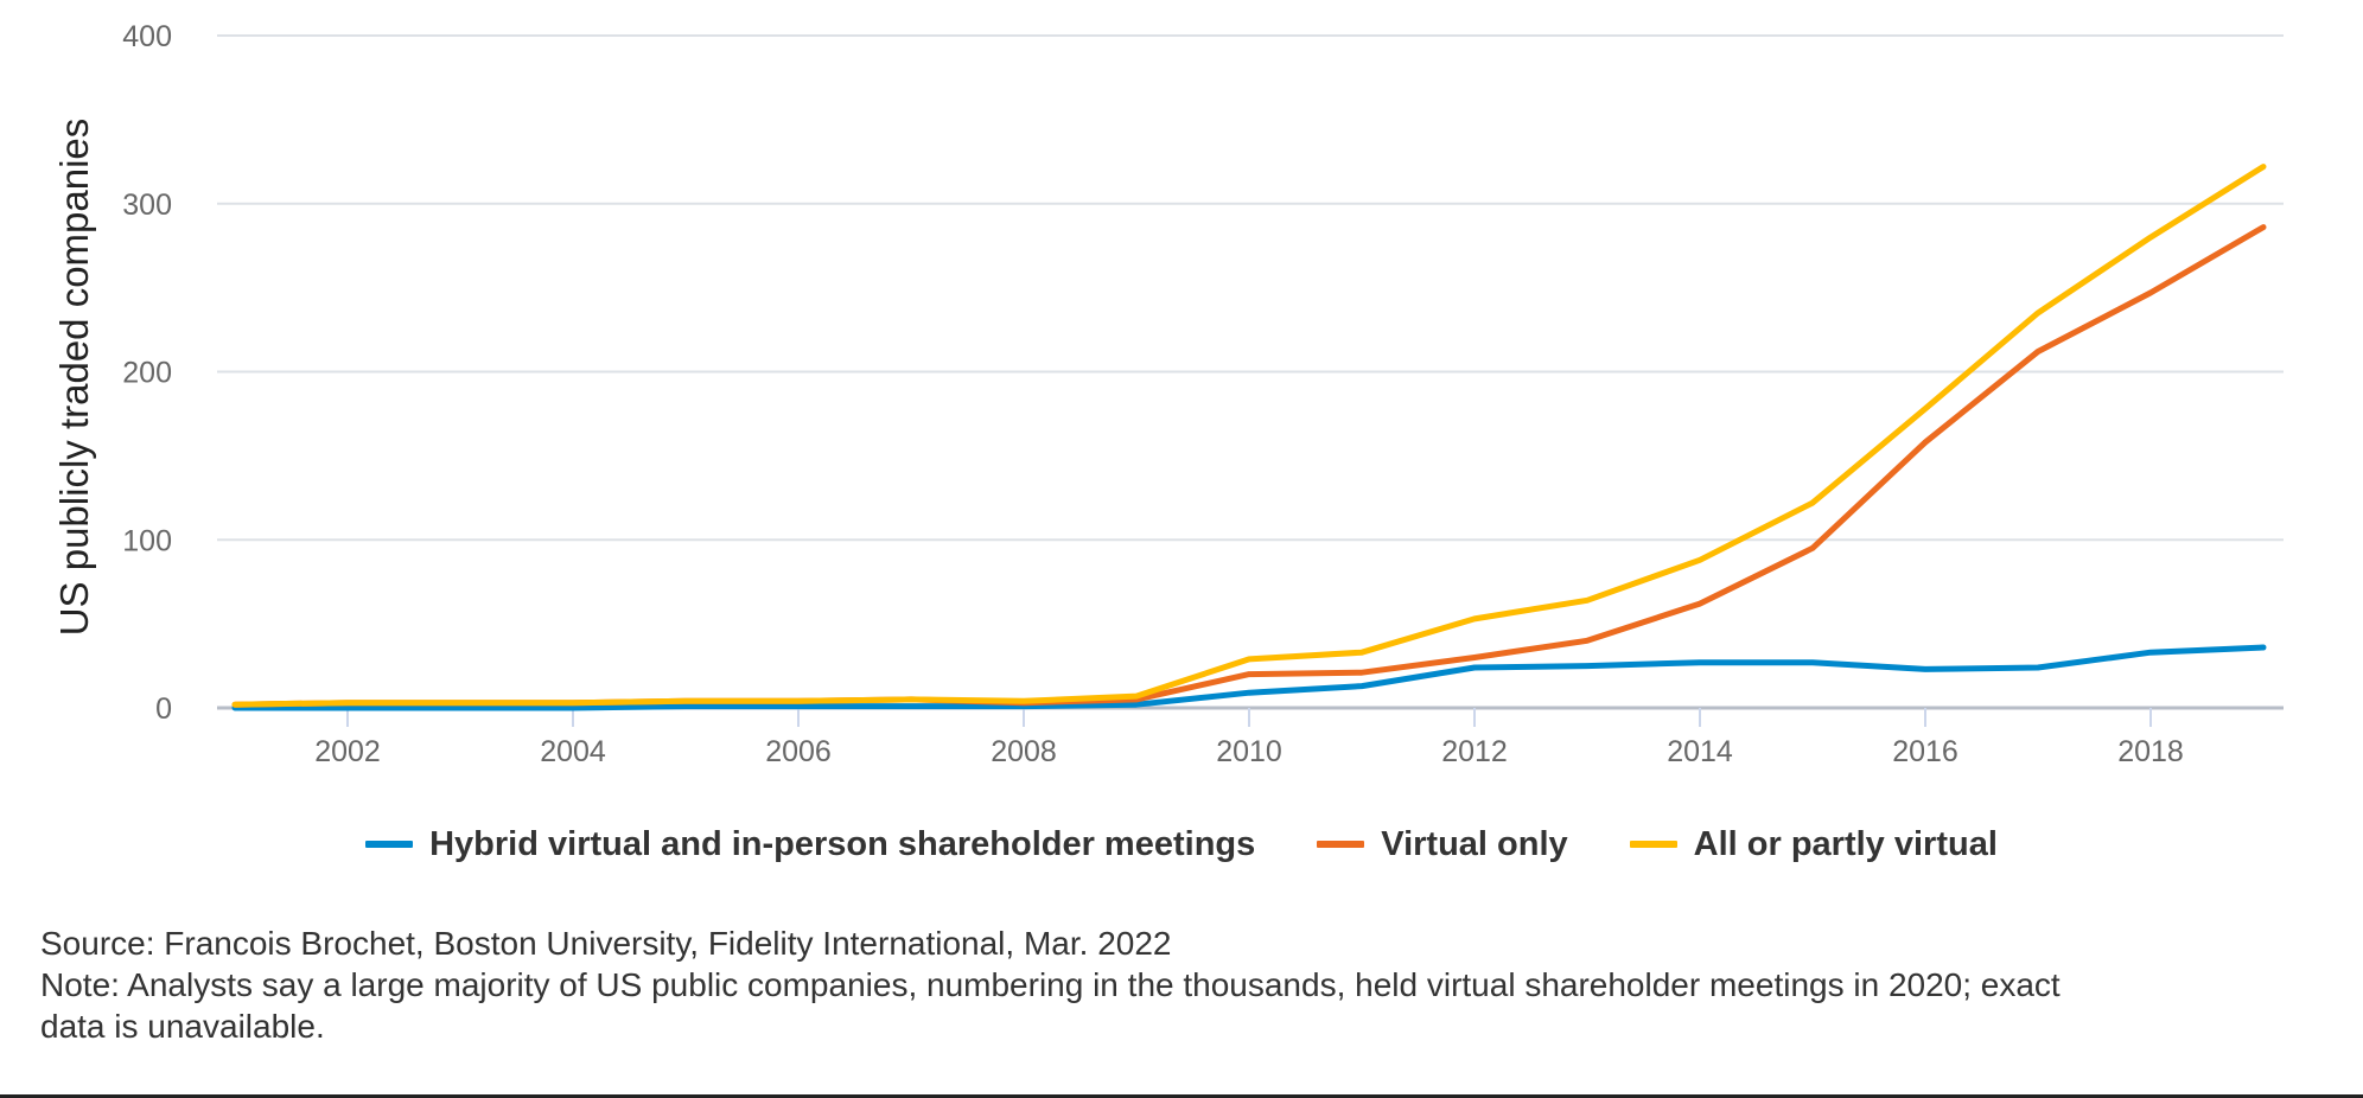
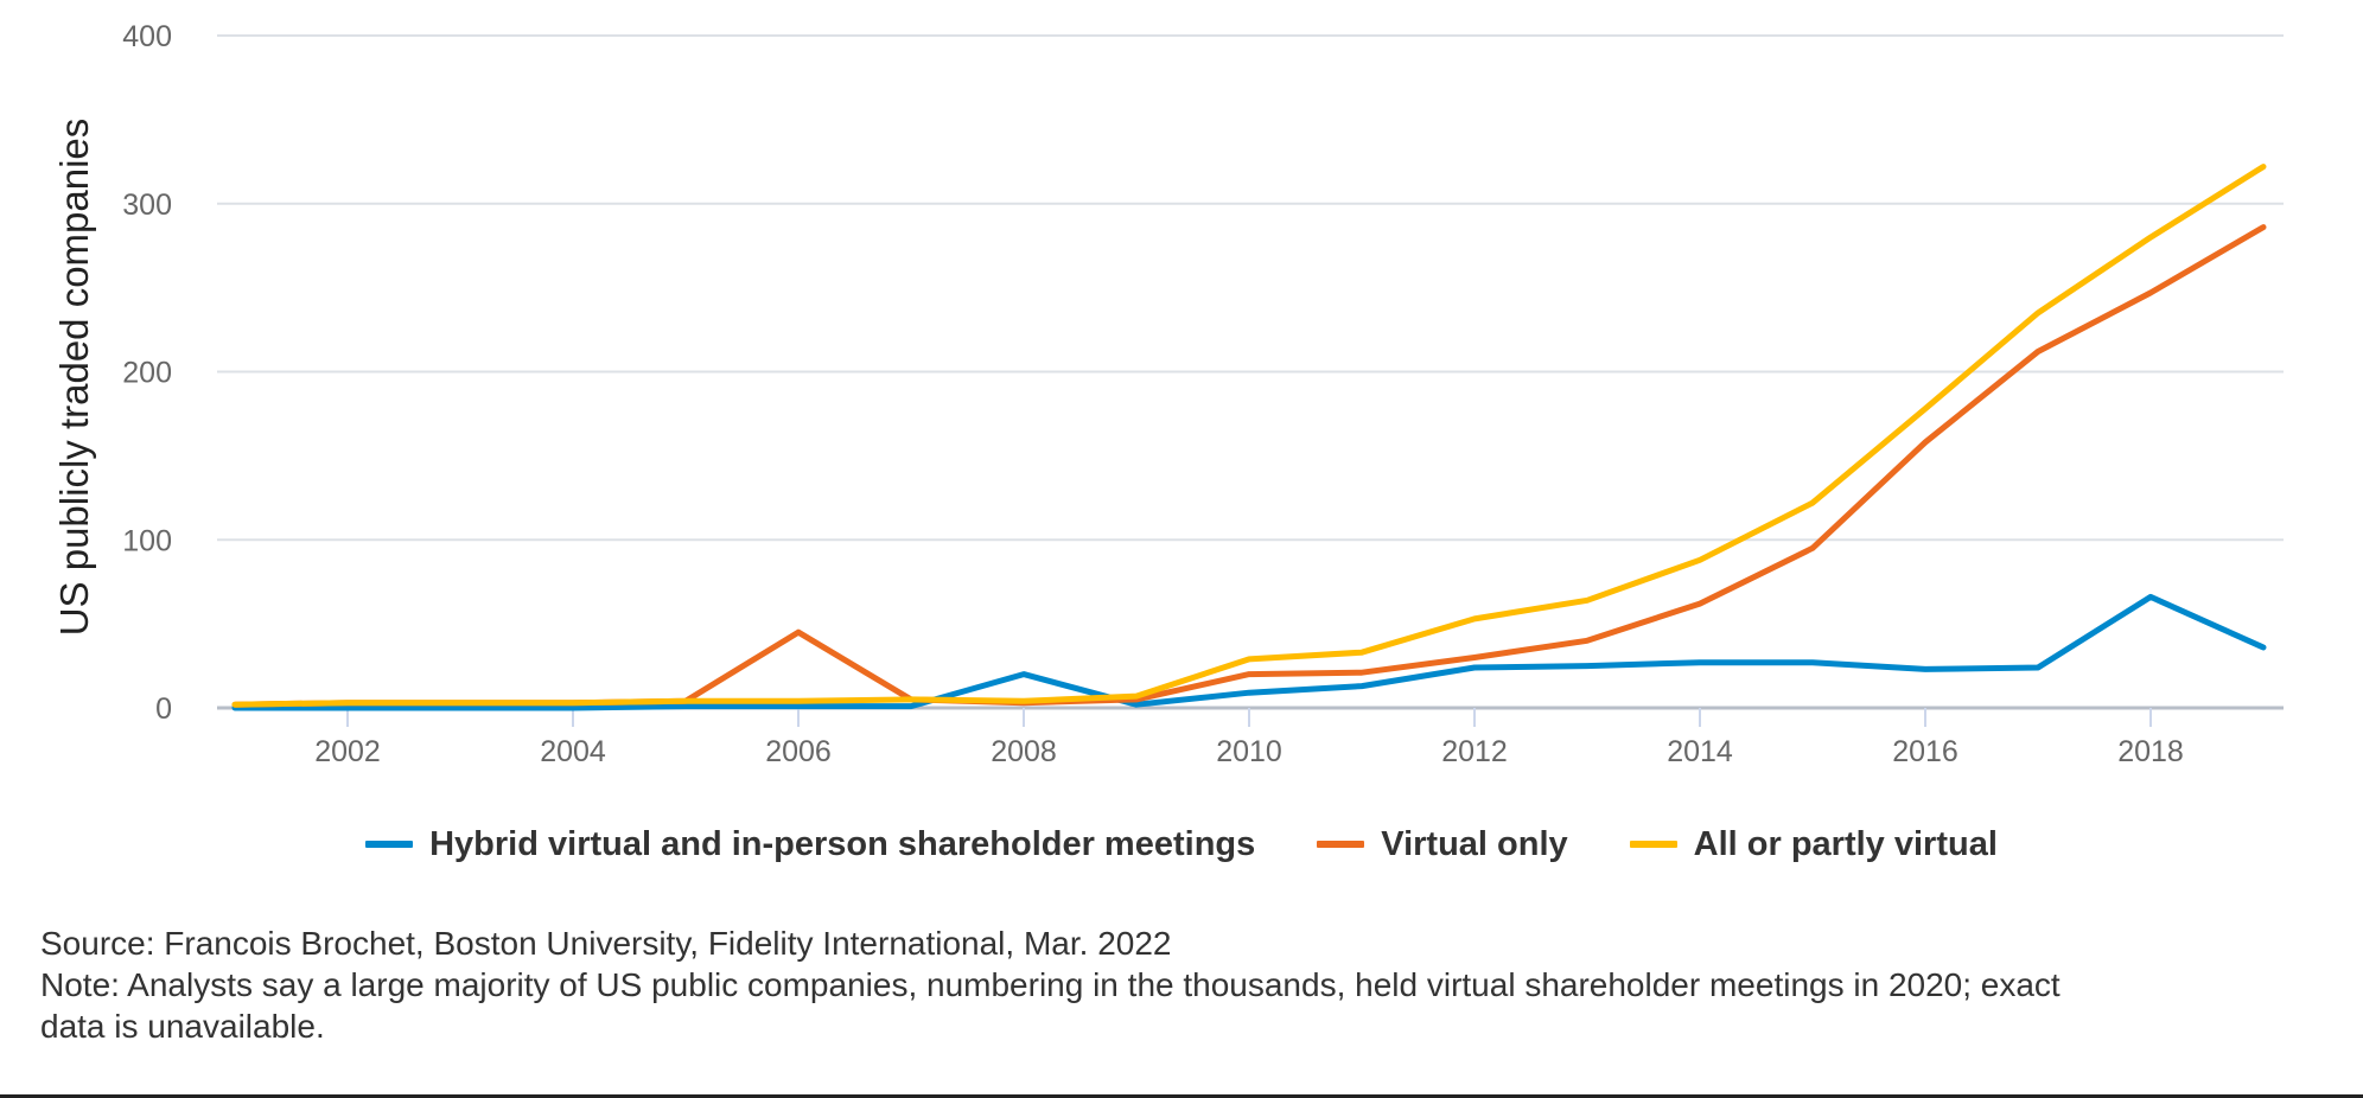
Virtual only/2006: 4 -> 45
Hybrid virtual and in-person shareholder meetings/2008: 1 -> 20
Hybrid virtual and in-person shareholder meetings/2018: 33 -> 66
